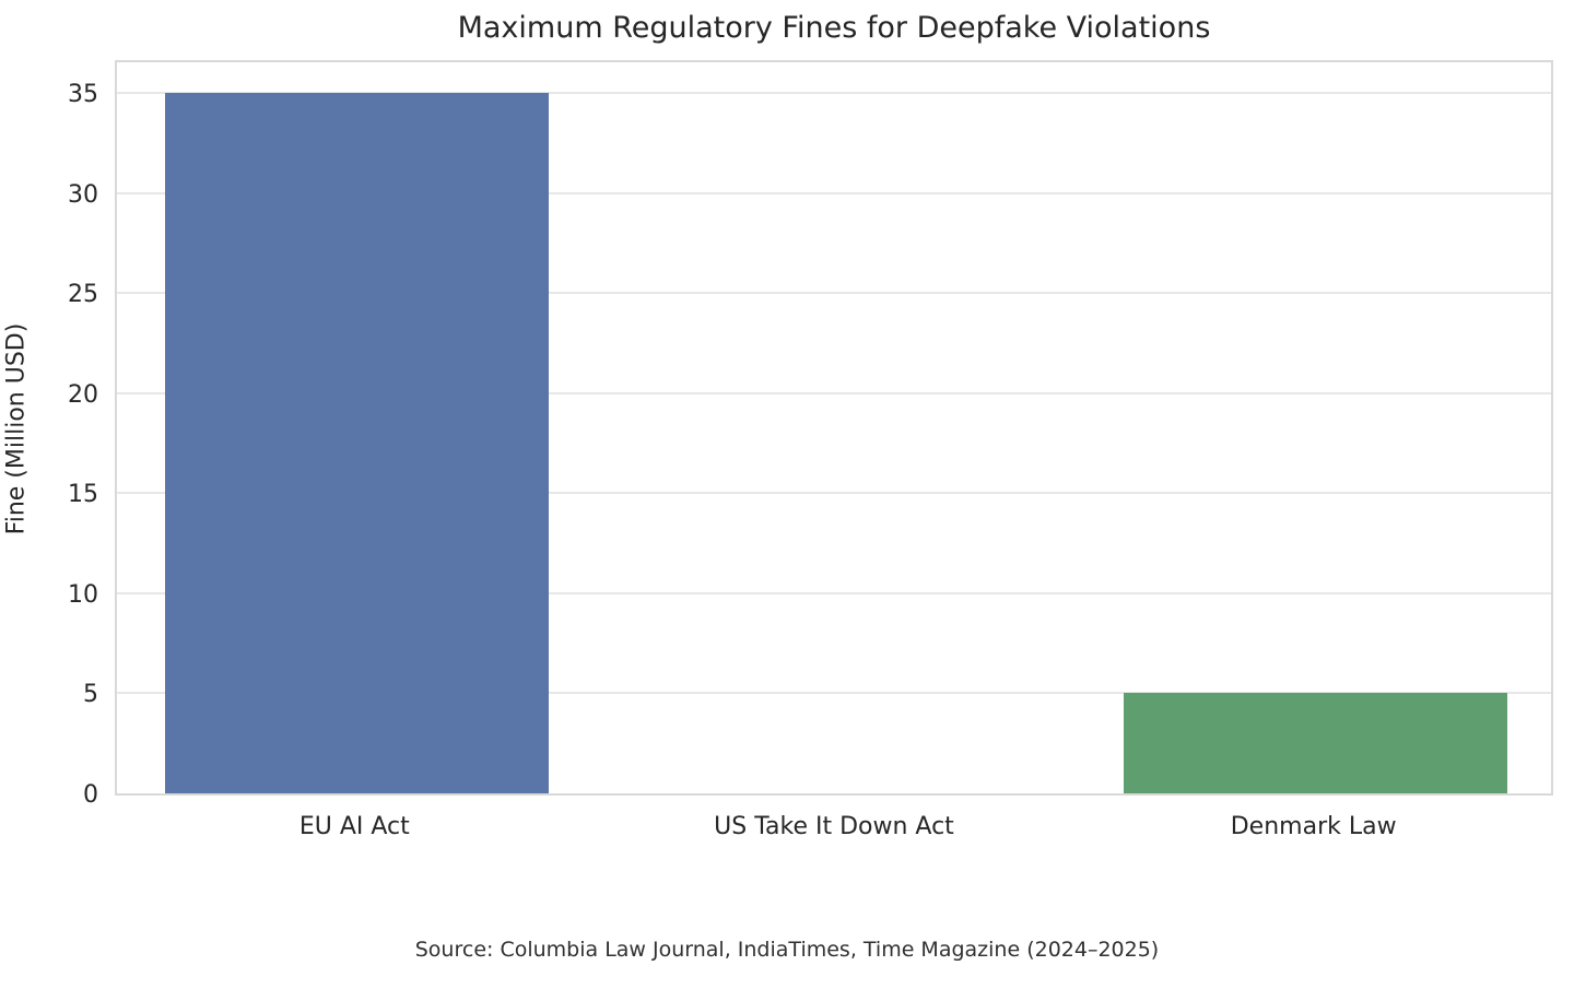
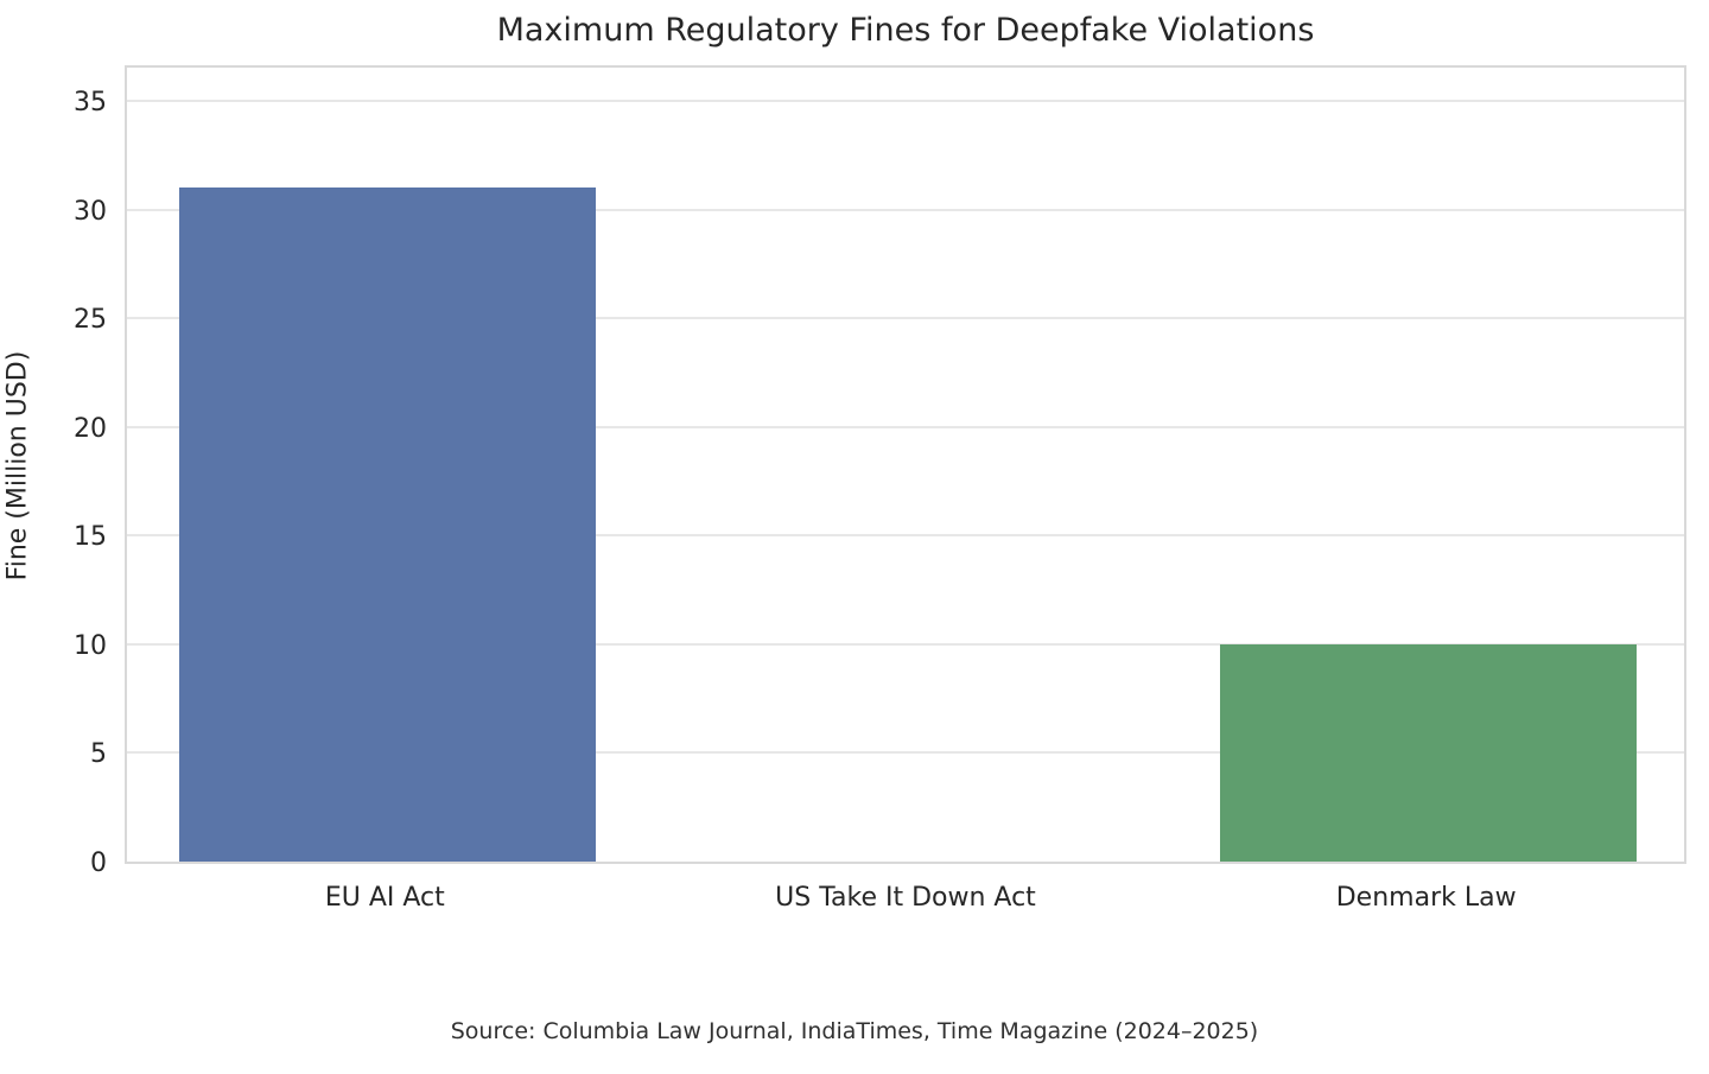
EU AI Act: 35 -> 31
Denmark Law: 5 -> 10
